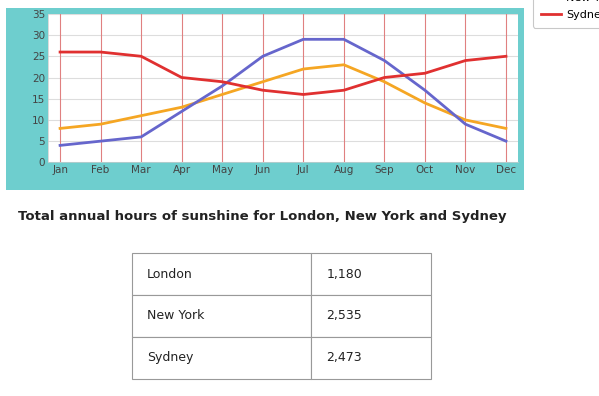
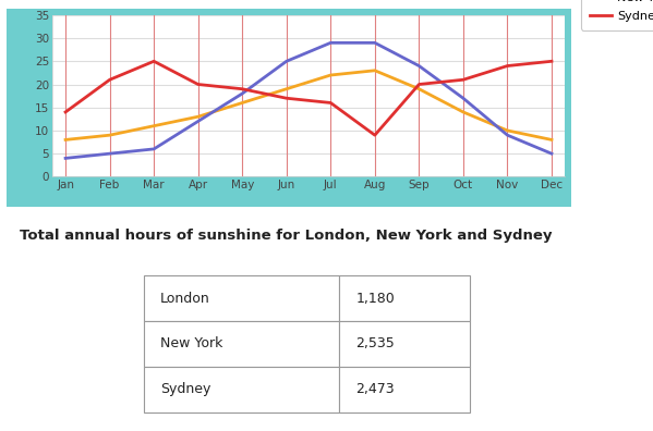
Sydney/Jan: 26 -> 14
Sydney/Feb: 26 -> 21
Sydney/Aug: 17 -> 9
